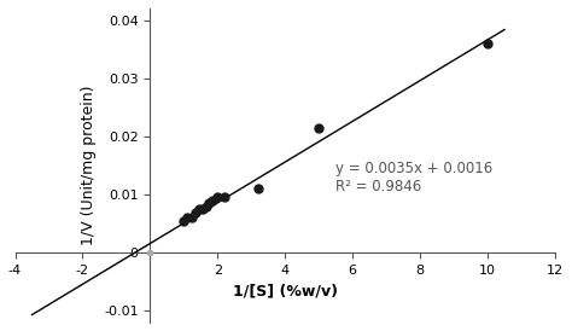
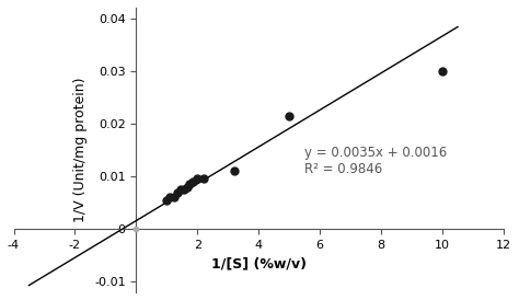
10: 0.0360 -> 0.0300
